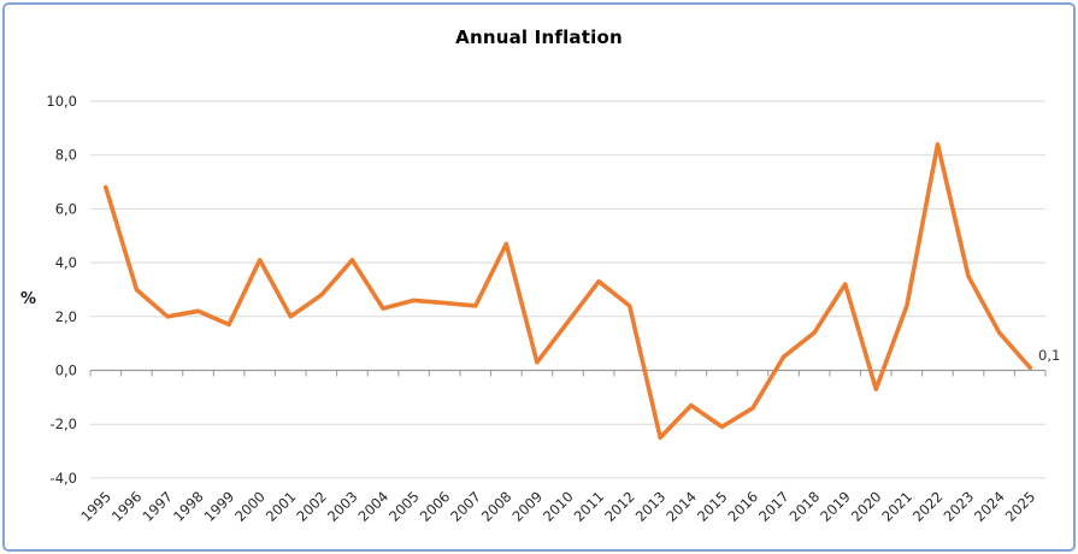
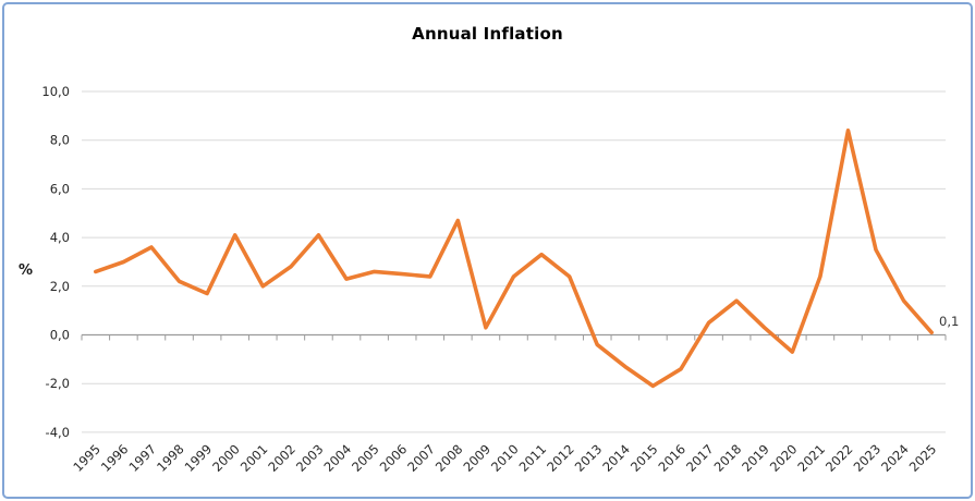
1995: 6,8 -> 2,6
1997: 2,0 -> 3,6
2010: 1,8 -> 2,4
2013: -2,5 -> -0,4
2019: 3,2 -> 0,3
